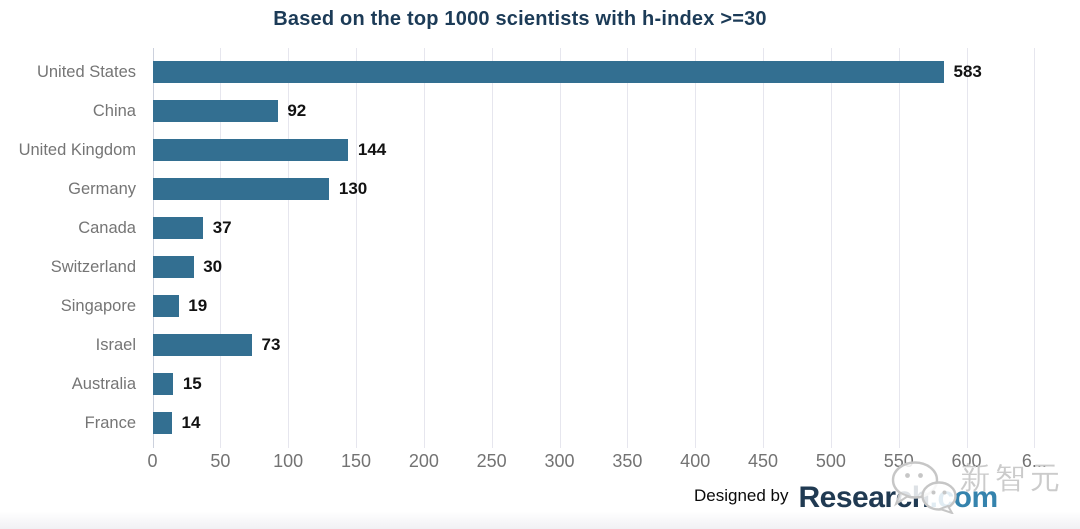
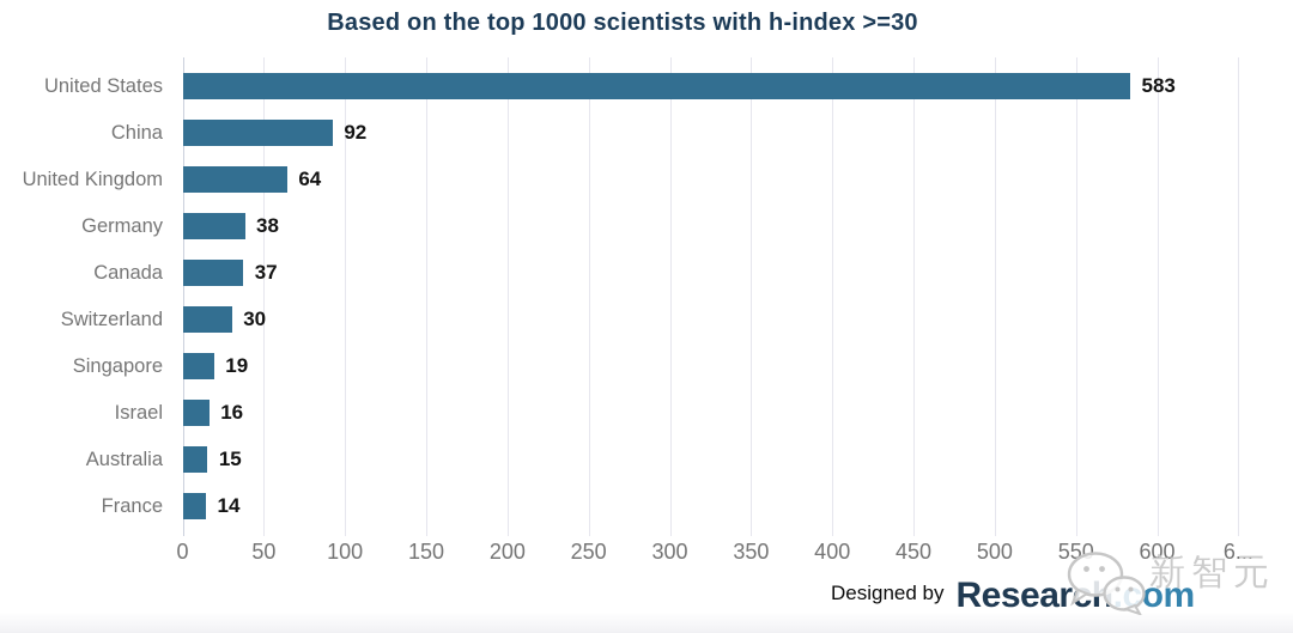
United Kingdom: 144 -> 64
Germany: 130 -> 38
Israel: 73 -> 16
